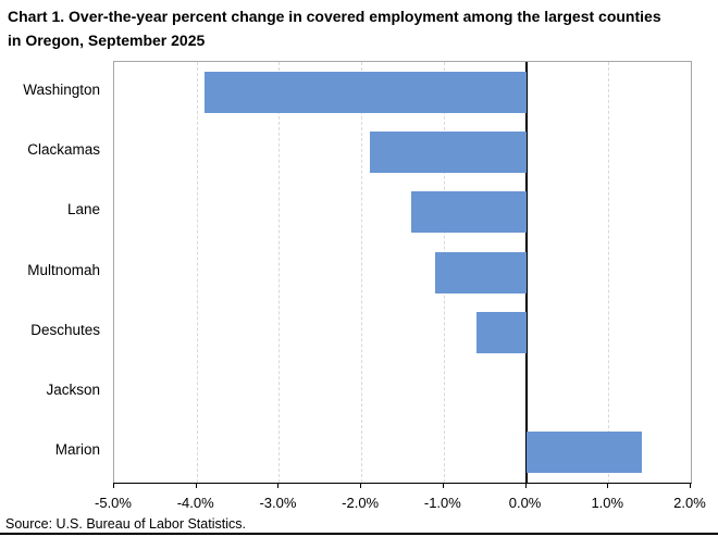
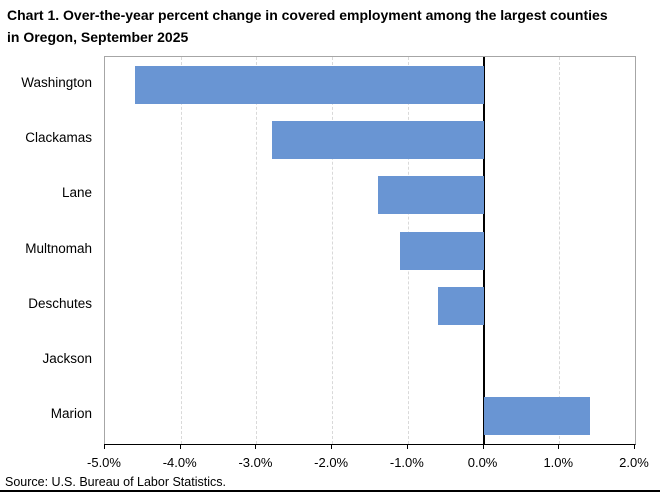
Washington: -3.9% -> -4.6%
Clackamas: -1.9% -> -2.8%
